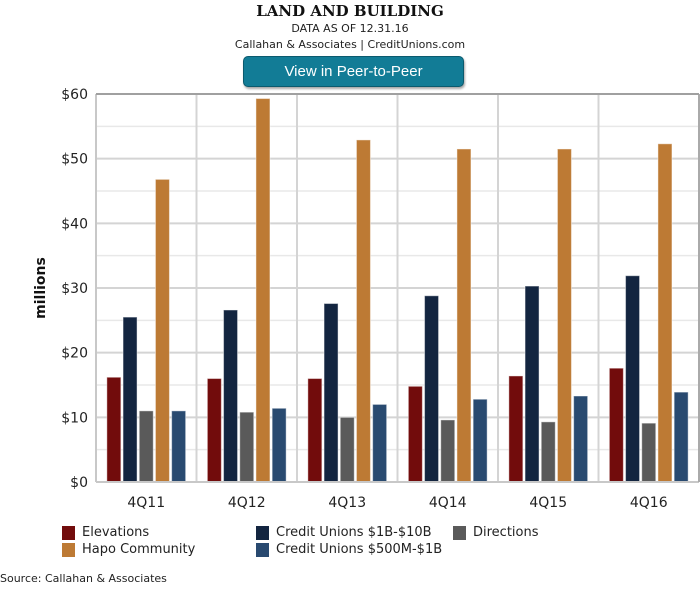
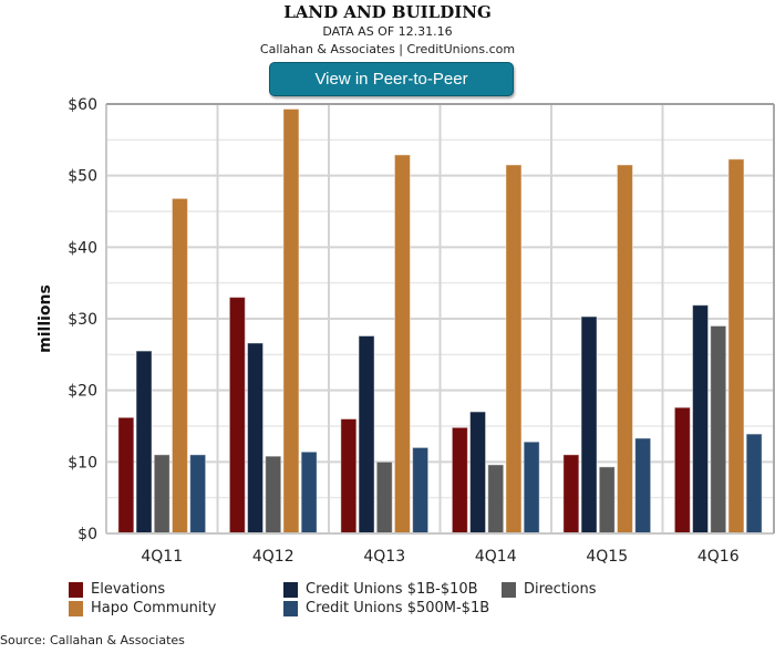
Elevations/4Q12: $16 -> $33
Credit Unions $1B-$10B/4Q14: $29 -> $17
Elevations/4Q15: $16 -> $11
Directions/4Q16: $9 -> $29
